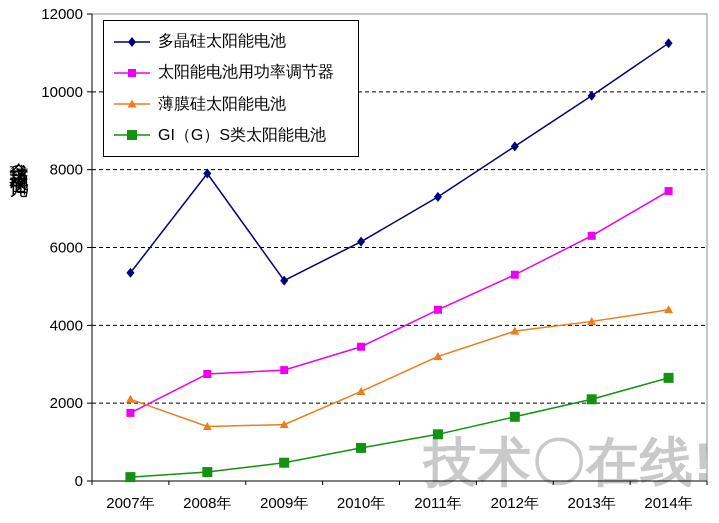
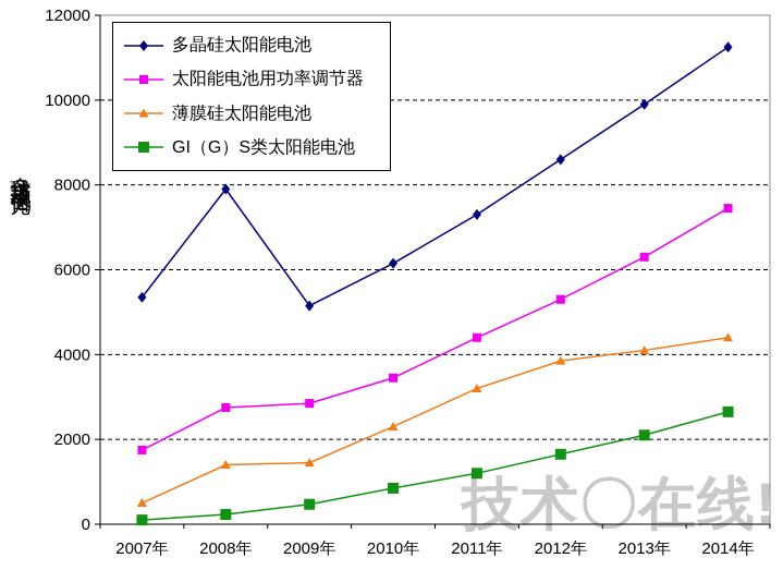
薄膜硅太阳能电池/2007年: 2100 -> 500
